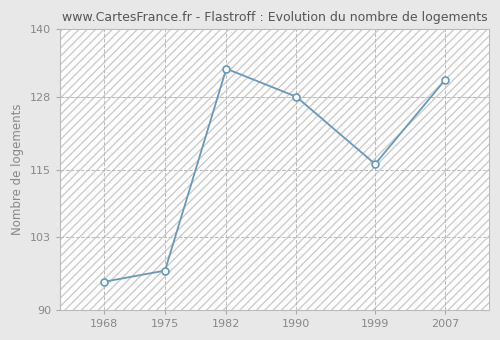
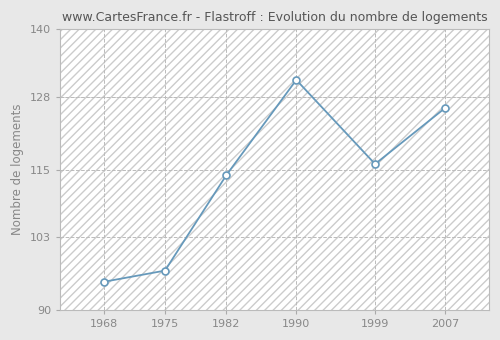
1982: 133 -> 114
1990: 128 -> 131
2007: 131 -> 126
